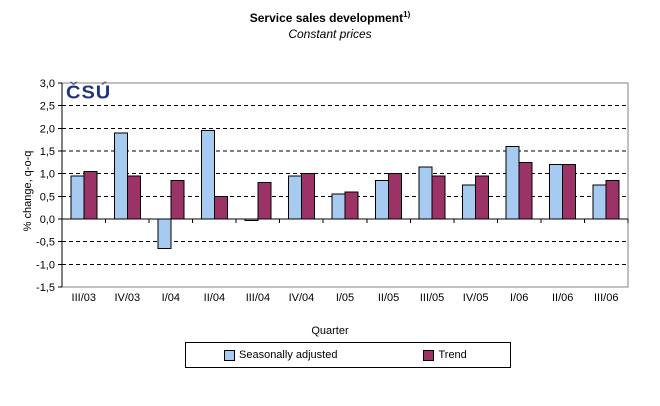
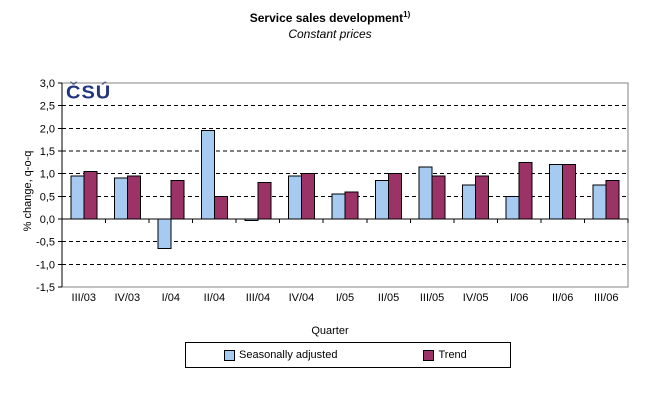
Seasonally adjusted/IV/03: 1,9 -> 0,9
Seasonally adjusted/I/06: 1,6 -> 0,5
